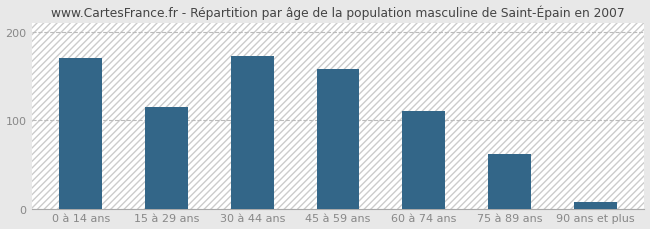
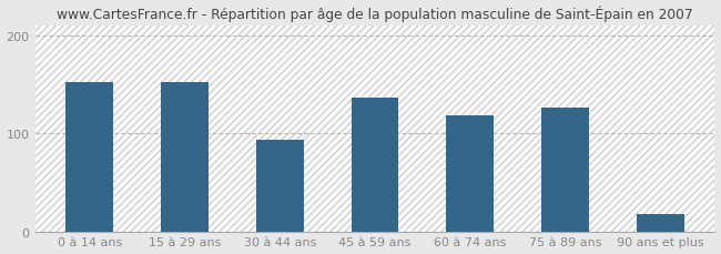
0 à 14 ans: 170 -> 152
15 à 29 ans: 115 -> 152
30 à 44 ans: 173 -> 94
45 à 59 ans: 158 -> 136
60 à 74 ans: 110 -> 118
75 à 89 ans: 62 -> 126
90 ans et plus: 7 -> 18
